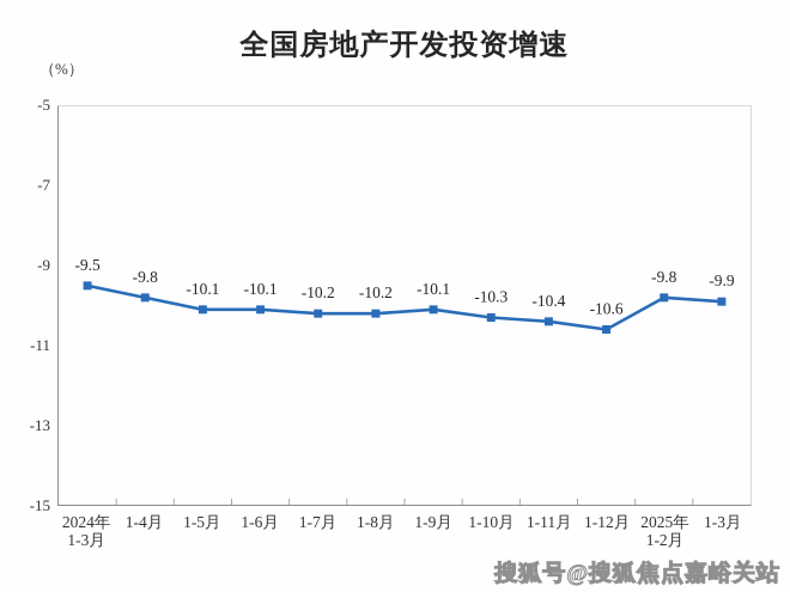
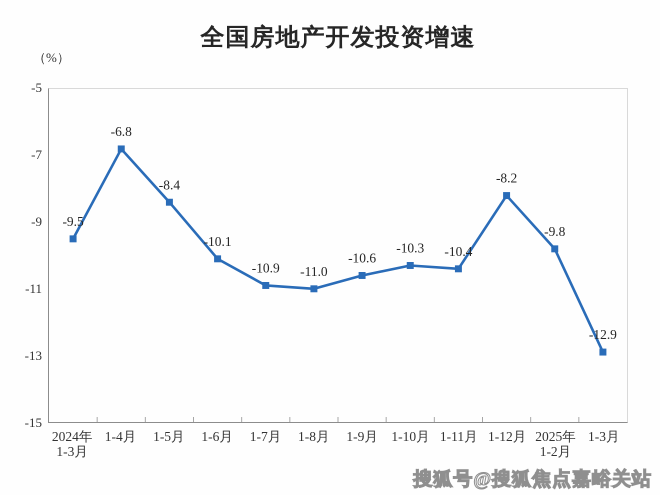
1-4月: -9.8 -> -6.8
1-5月: -10.1 -> -8.4
1-7月: -10.2 -> -10.9
1-8月: -10.2 -> -11.0
1-9月: -10.1 -> -10.6
1-12月: -10.6 -> -8.2
1-3月: -9.9 -> -12.9
